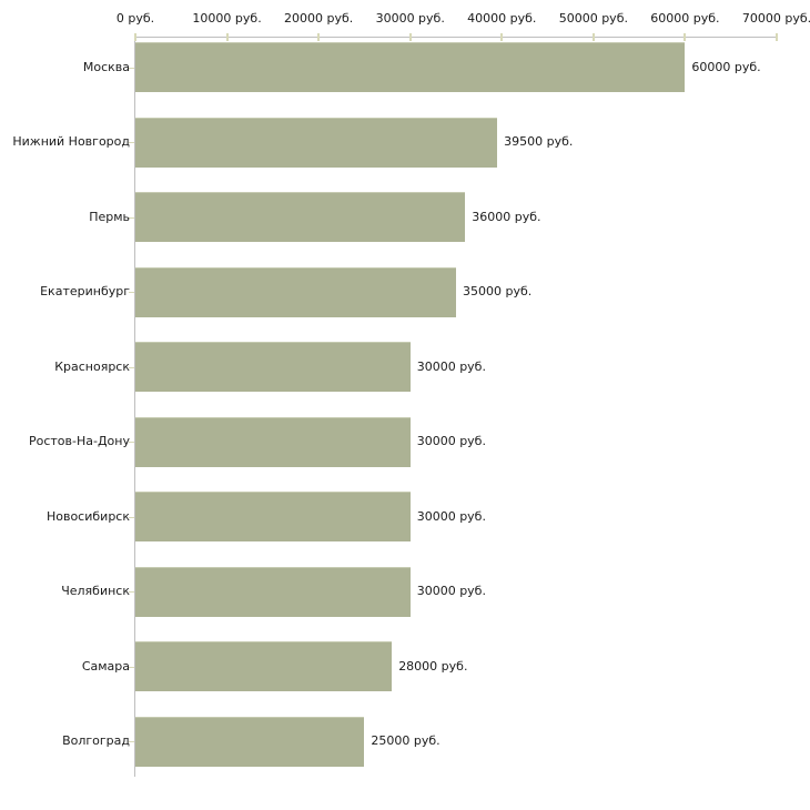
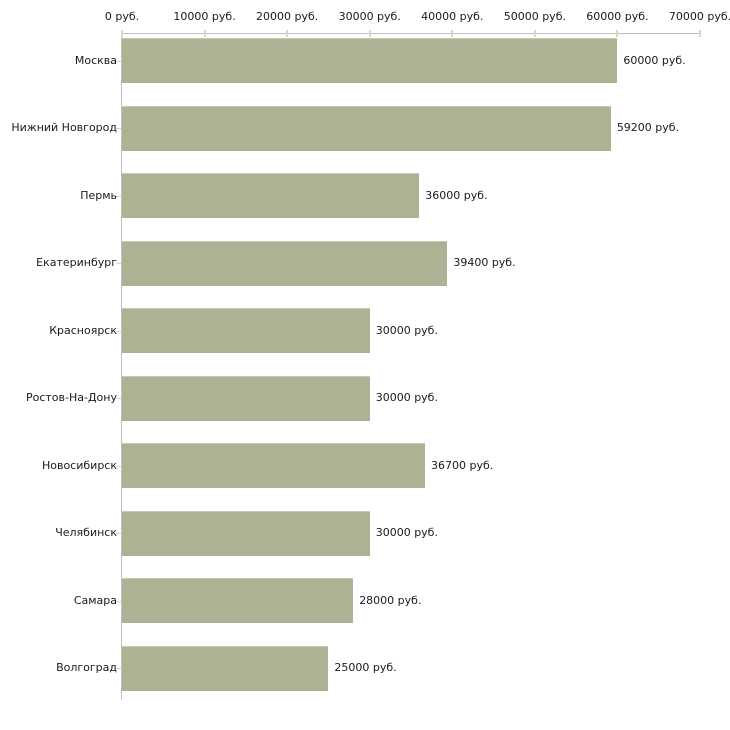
Нижний Новгород: 39500 -> 59200
Екатеринбург: 35000 -> 39400
Новосибирск: 30000 -> 36700
